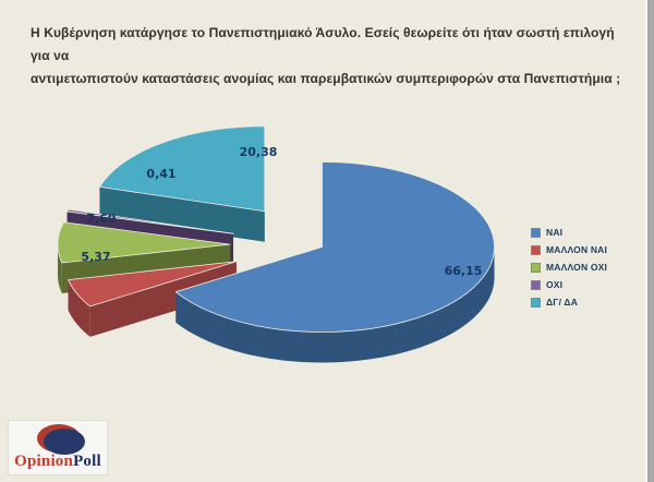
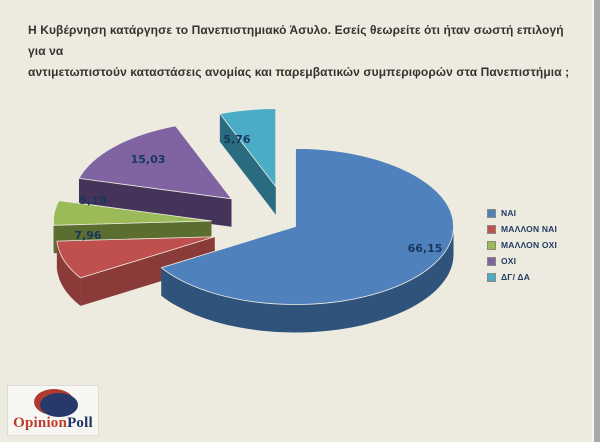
ΜΑΛΛΟΝ ΝΑΙ: 5,37 -> 7,96
ΜΑΛΛΟΝ ΟΧΙ: 7,69 -> 5,10
ΟΧΙ: 0,41 -> 15,03
ΔΓ/ ΔΑ: 20,38 -> 5,76
